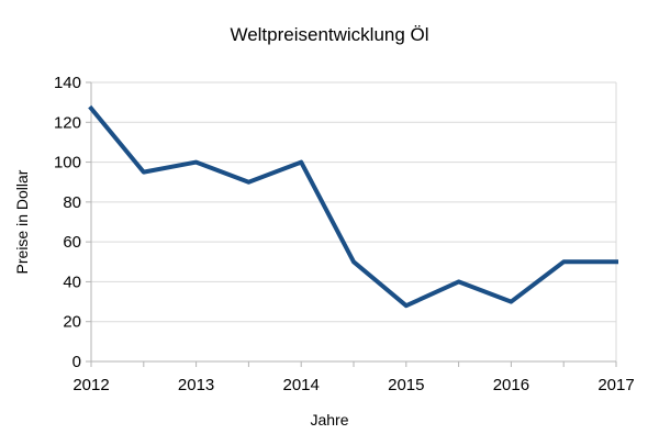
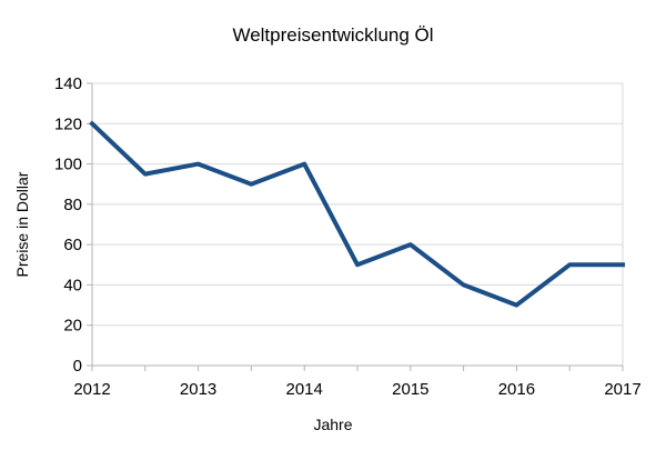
2012: 127 -> 120
2015: 28 -> 60
